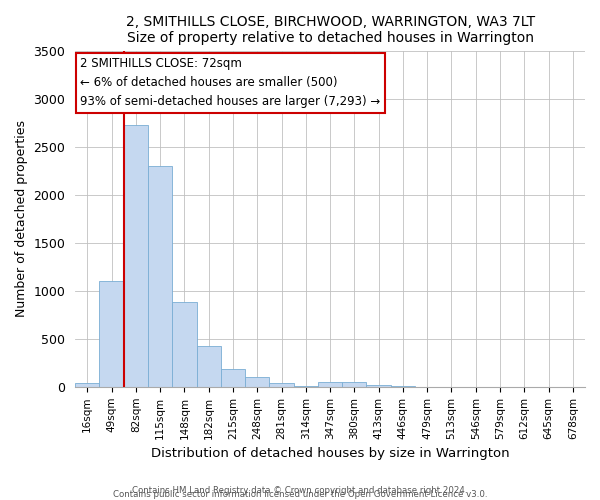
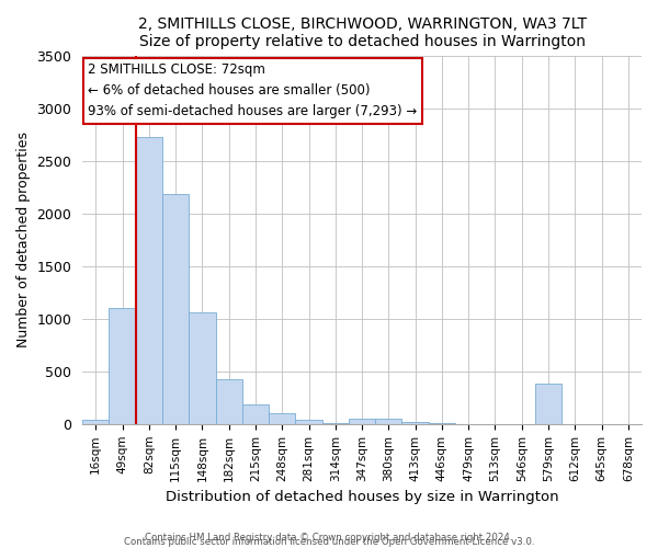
115sqm: 2300 -> 2180
148sqm: 880 -> 1060
579sqm: 0 -> 380
